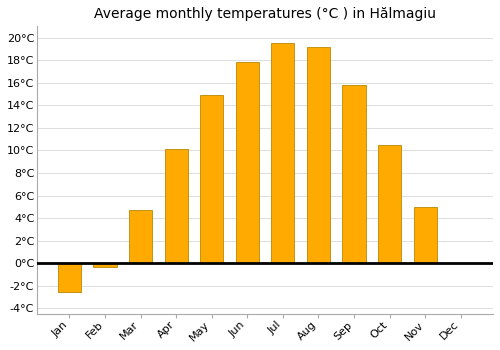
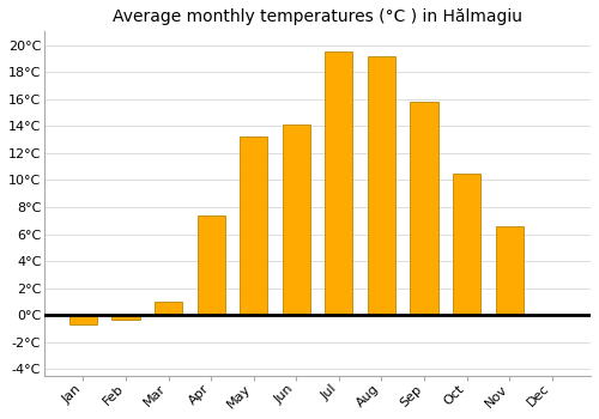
Jan: -2.5°C -> -0.7°C
Mar: 4.7°C -> 1.0°C
Apr: 10.1°C -> 7.4°C
May: 14.9°C -> 13.2°C
Jun: 17.8°C -> 14.1°C
Nov: 5.0°C -> 6.6°C
